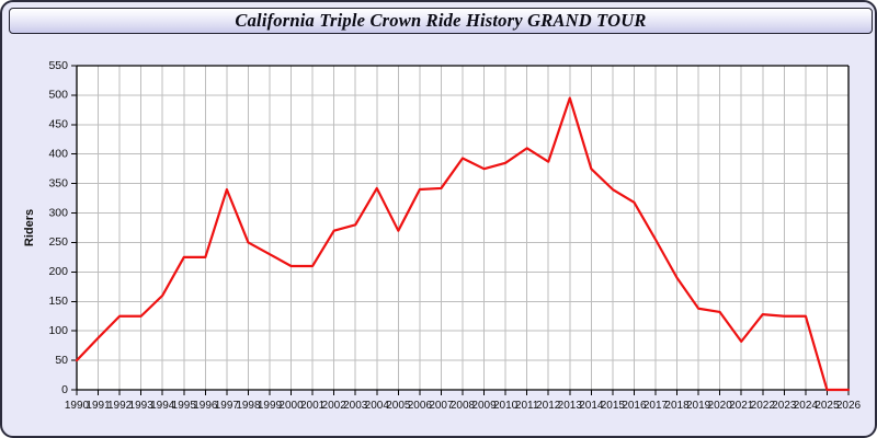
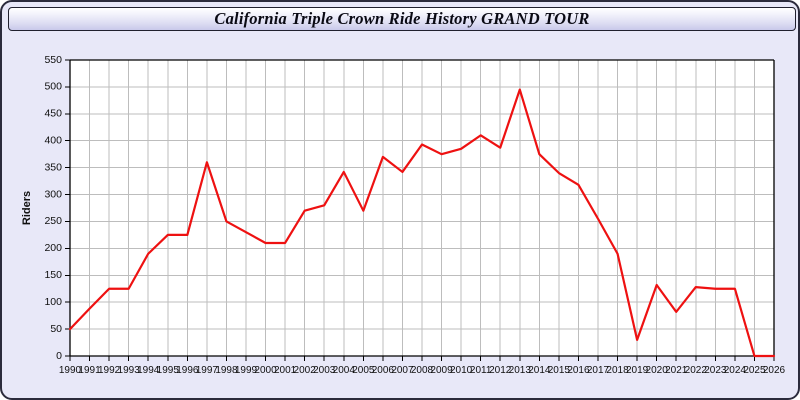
1994: 160 -> 190
1997: 340 -> 360
2006: 340 -> 370
2019: 140 -> 30
